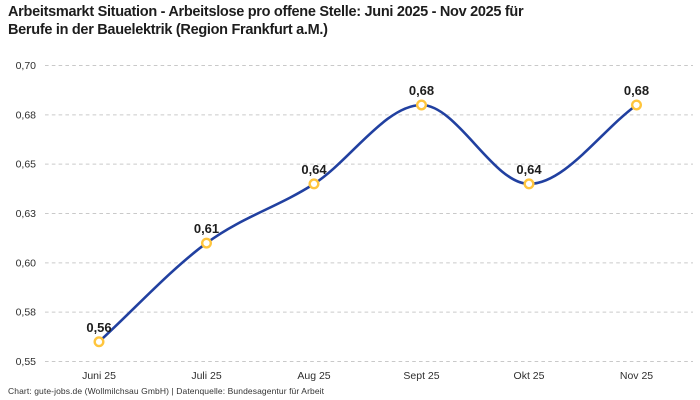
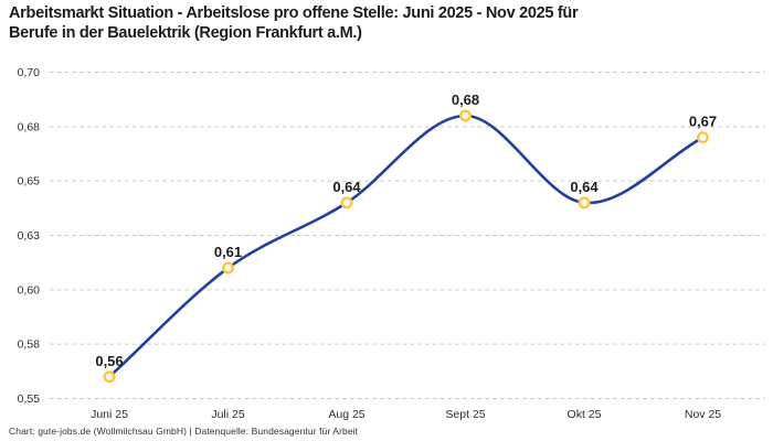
Nov 25: 0,68 -> 0,67
